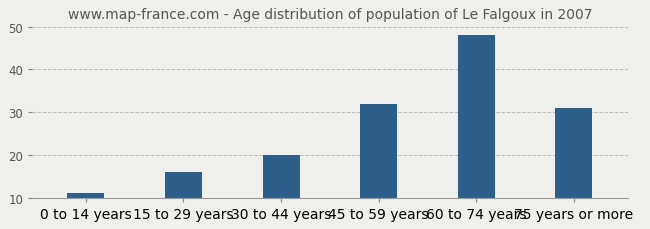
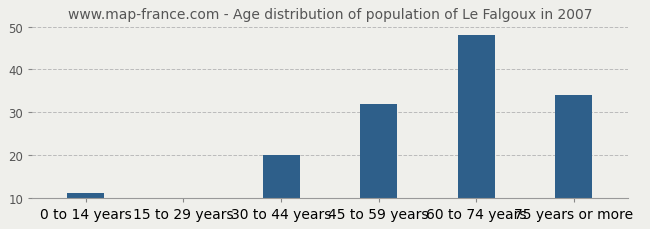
15 to 29 years: 16 -> 10
75 years or more: 31 -> 34
